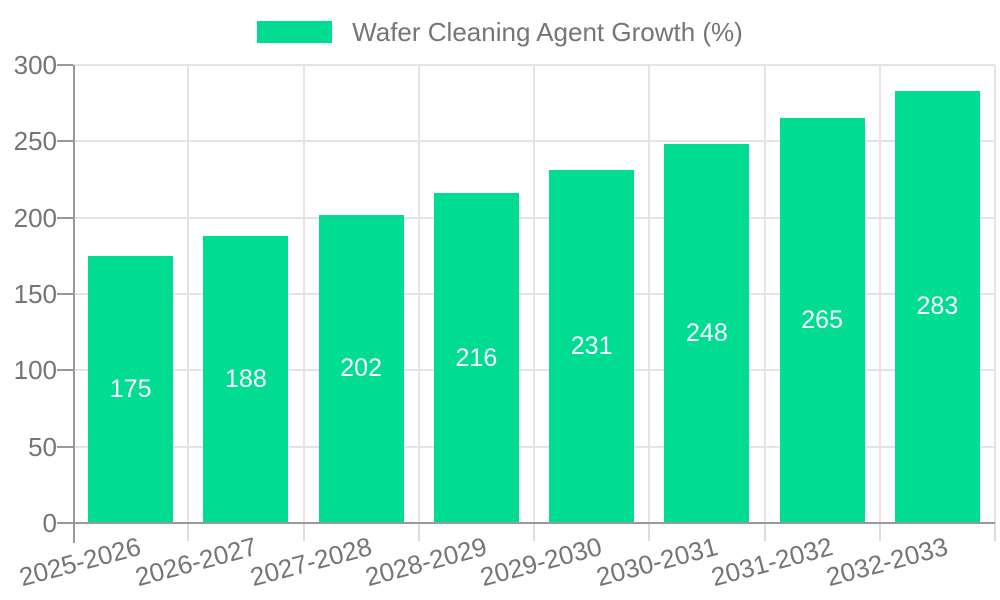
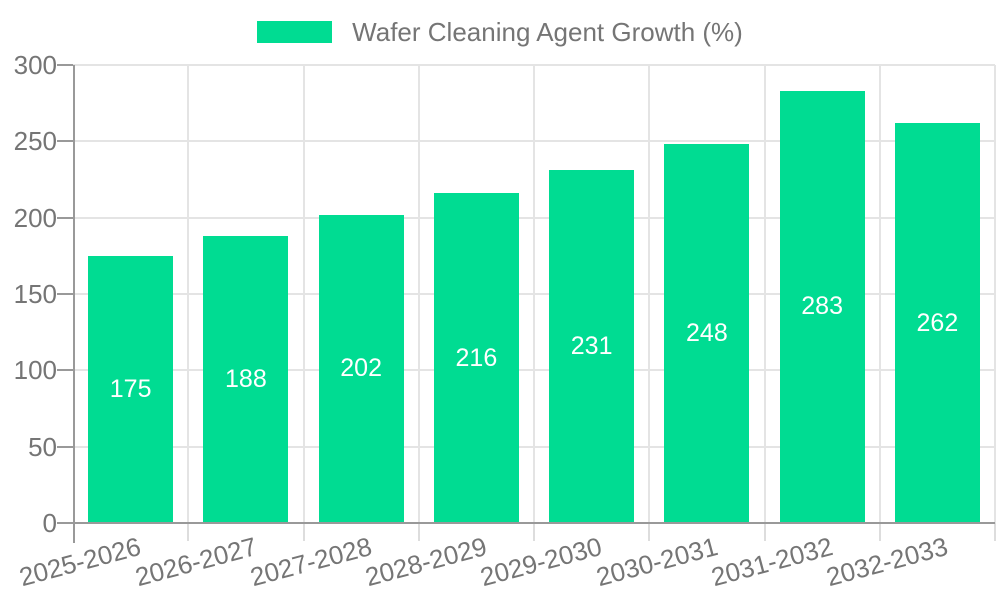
2031-2032: 265 -> 283
2032-2033: 283 -> 262
